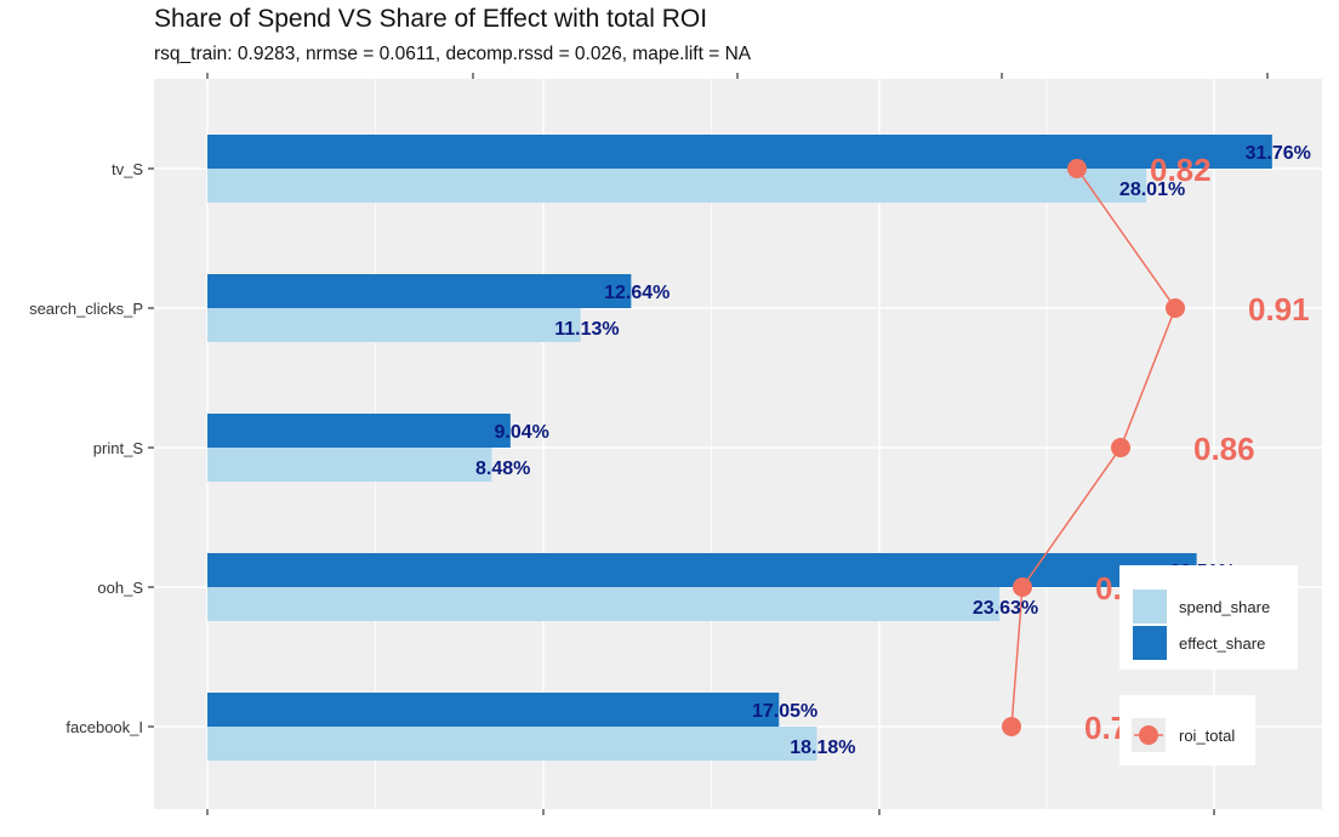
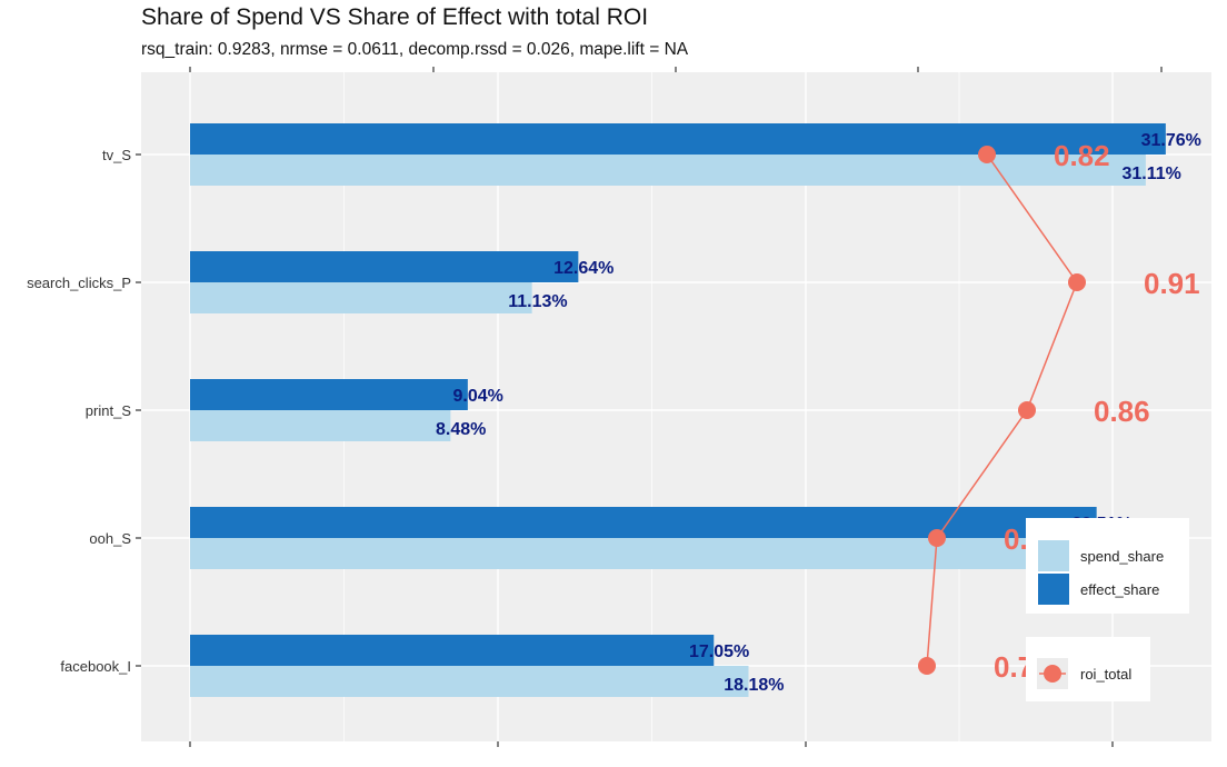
spend_share/tv_S: 28.01% -> 31.11%
spend_share/ooh_S: 23.63% -> 31.10%
